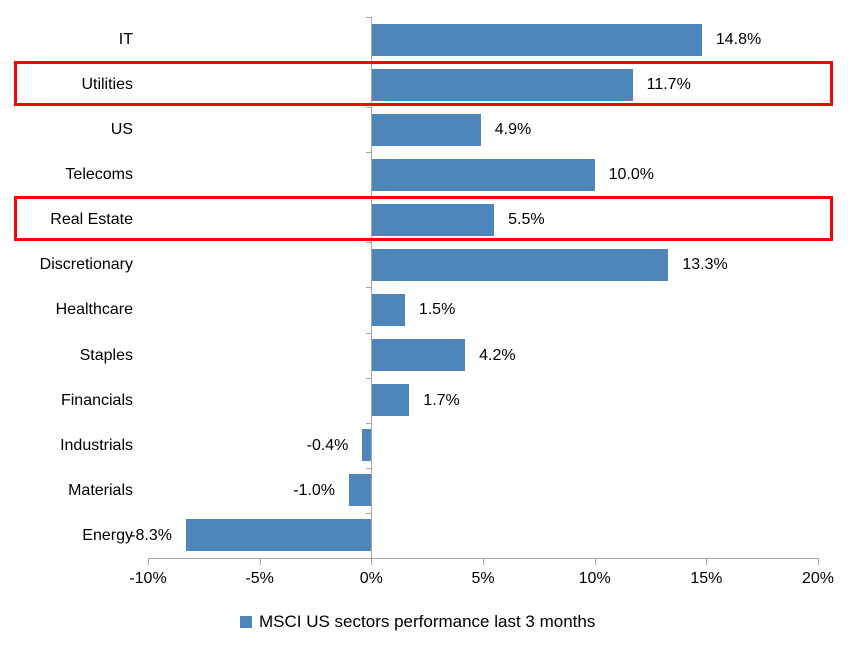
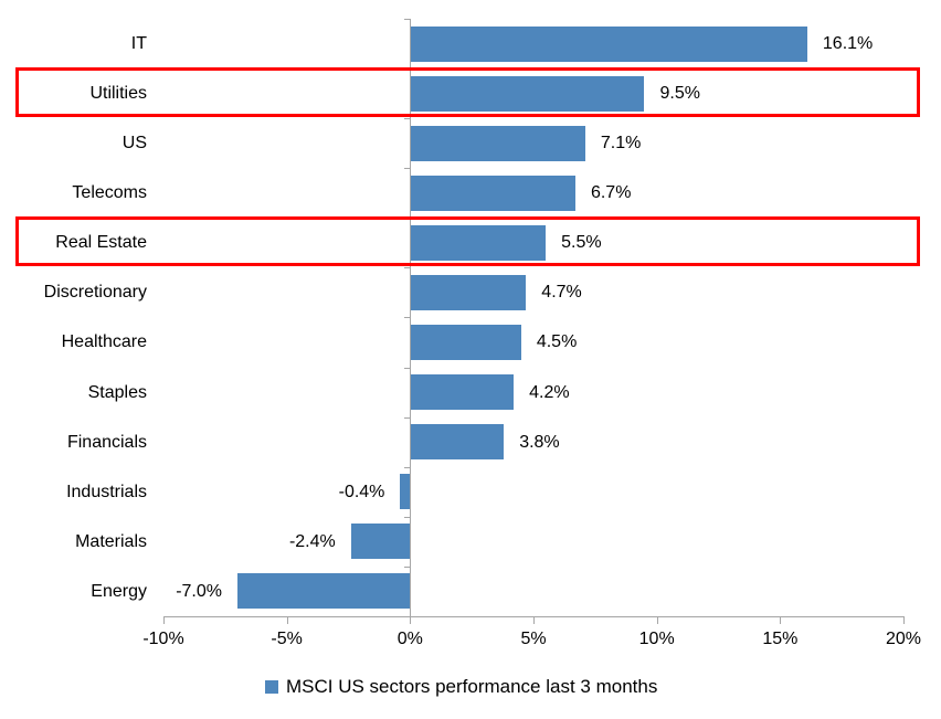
IT: 14.8% -> 16.1%
Utilities: 11.7% -> 9.5%
US: 4.9% -> 7.1%
Telecoms: 10.0% -> 6.7%
Discretionary: 13.3% -> 4.7%
Healthcare: 1.5% -> 4.5%
Financials: 1.7% -> 3.8%
Materials: -1.0% -> -2.4%
Energy: -8.3% -> -7.0%
